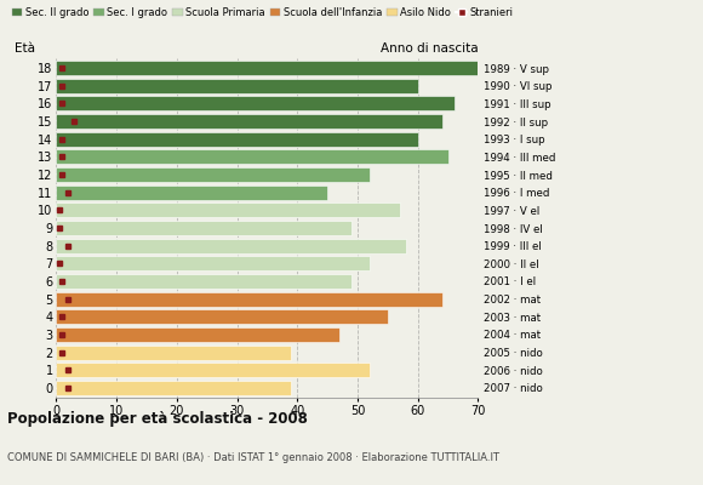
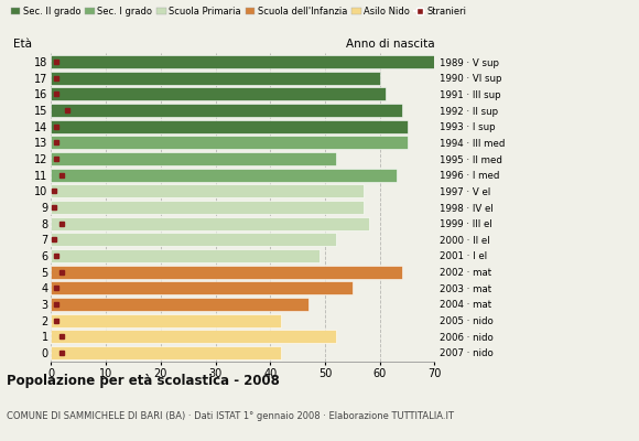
16: 66 -> 61
14: 60 -> 65
11: 45 -> 63
9: 49 -> 57
2: 39 -> 42
0: 39 -> 42
